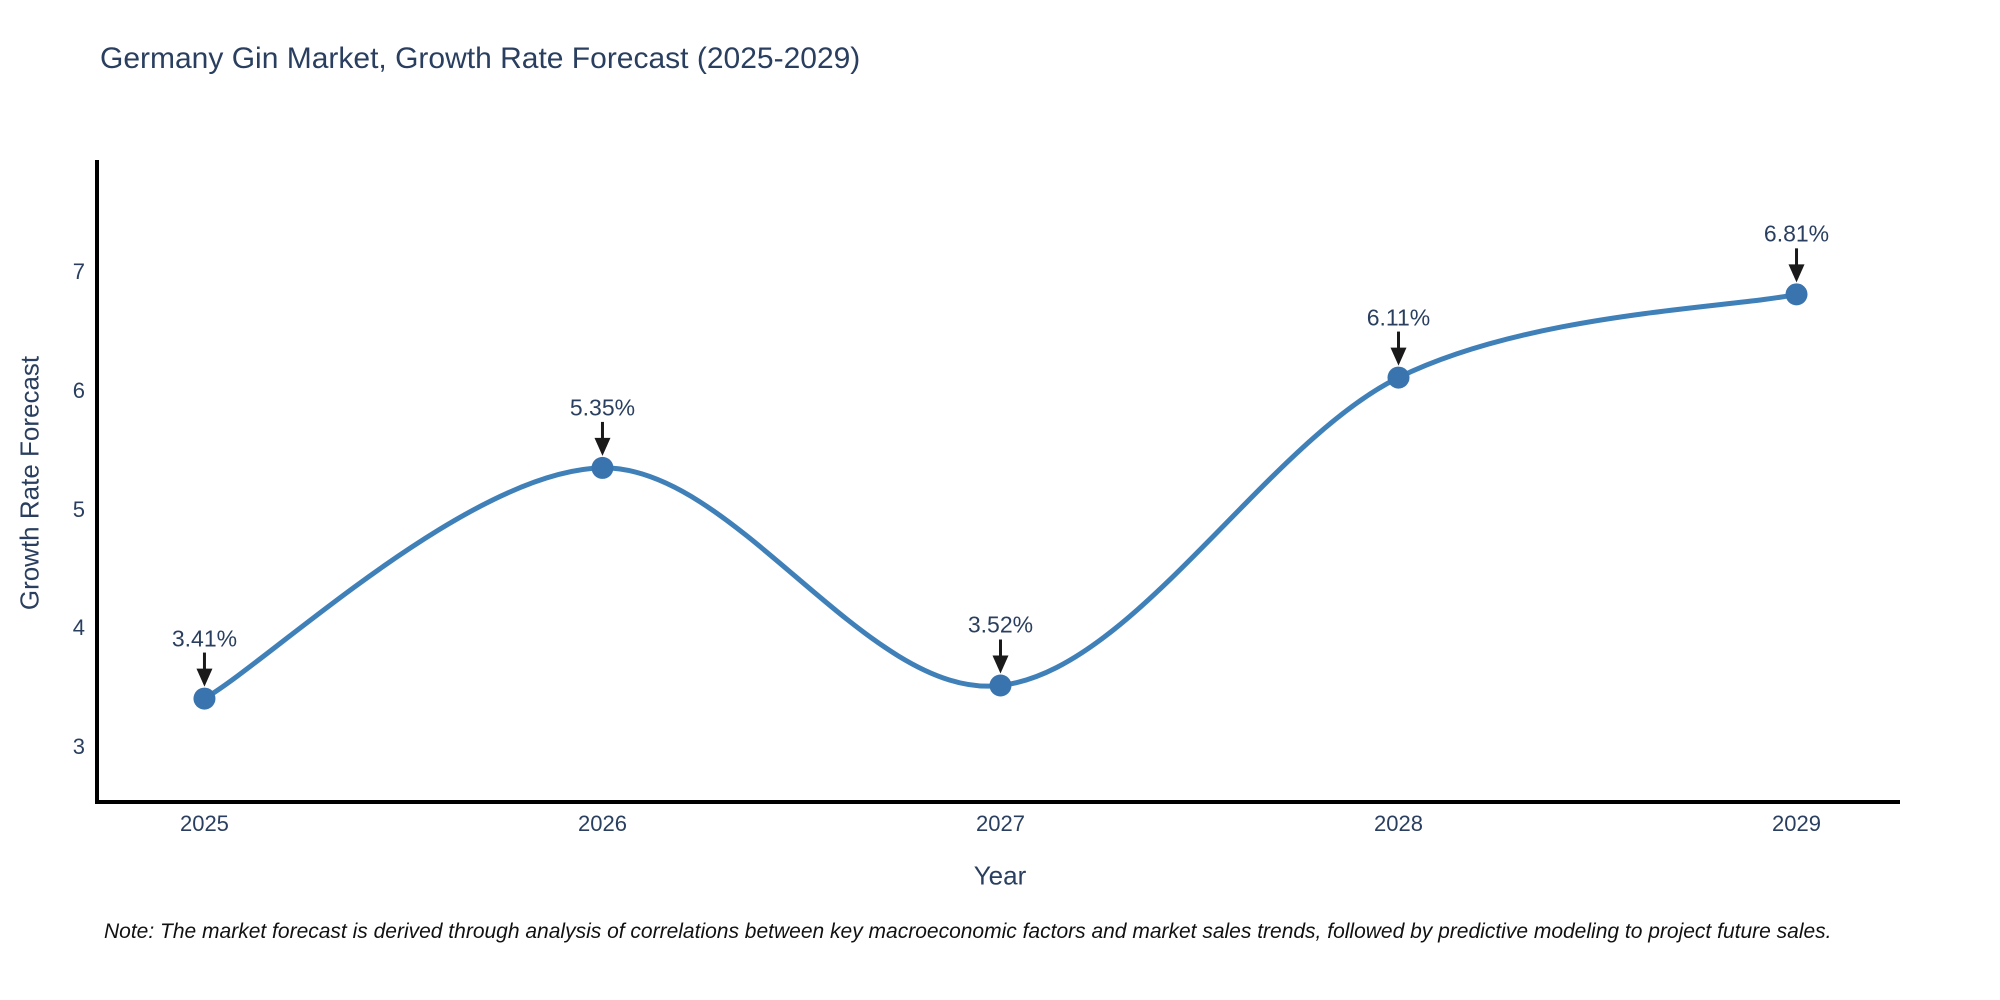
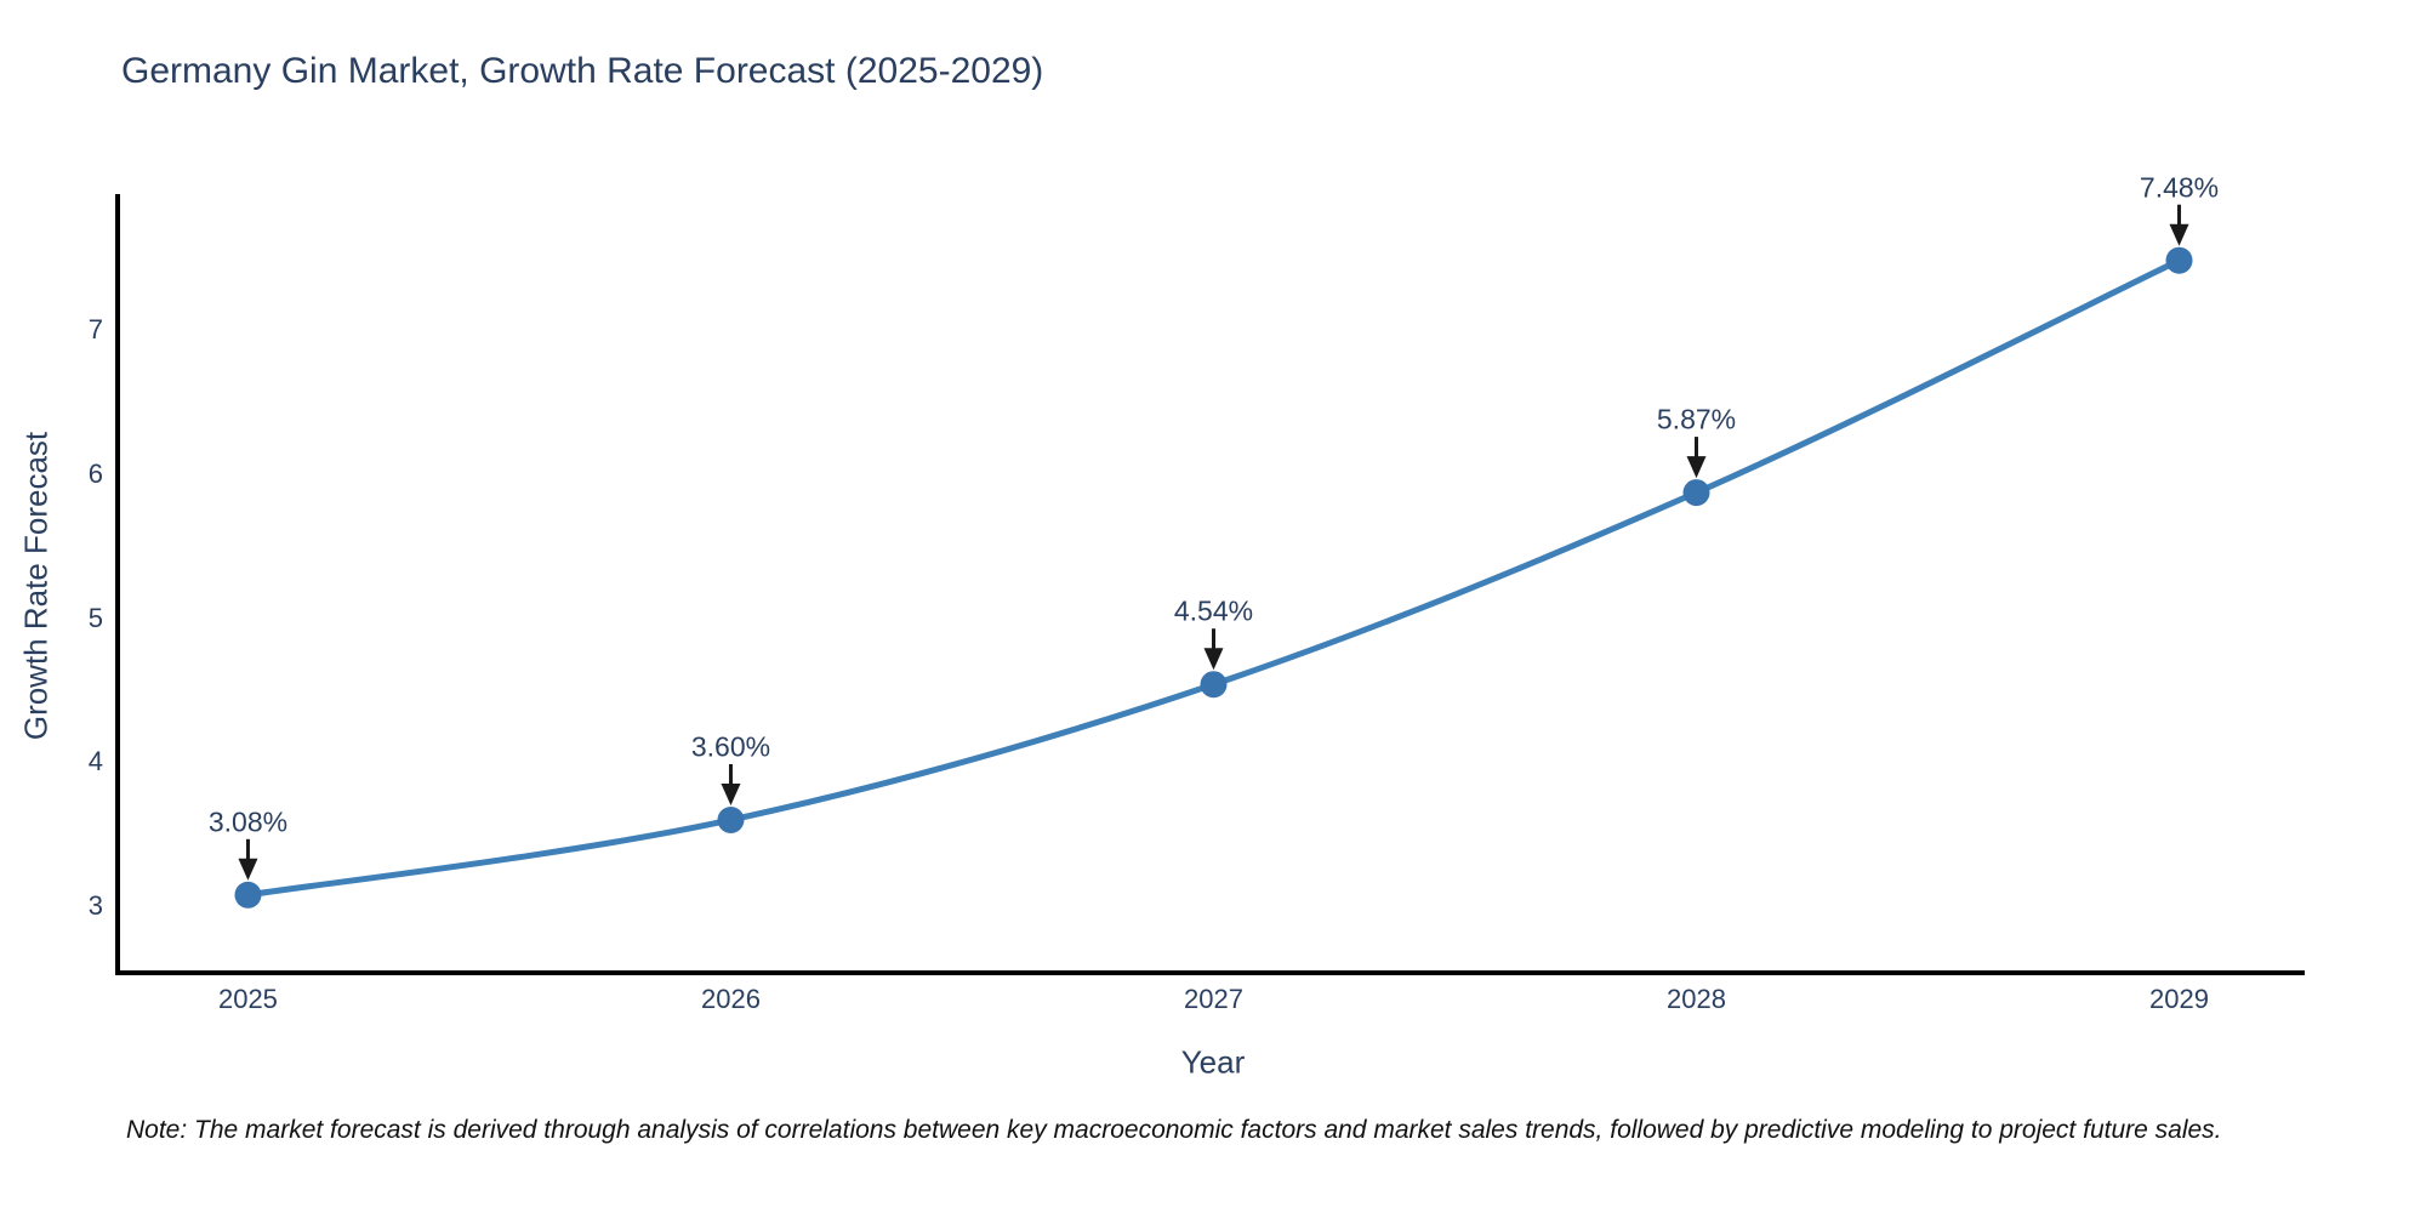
2025: 3.41% -> 3.08%
2026: 5.35% -> 3.60%
2027: 3.52% -> 4.54%
2028: 6.11% -> 5.87%
2029: 6.81% -> 7.48%
